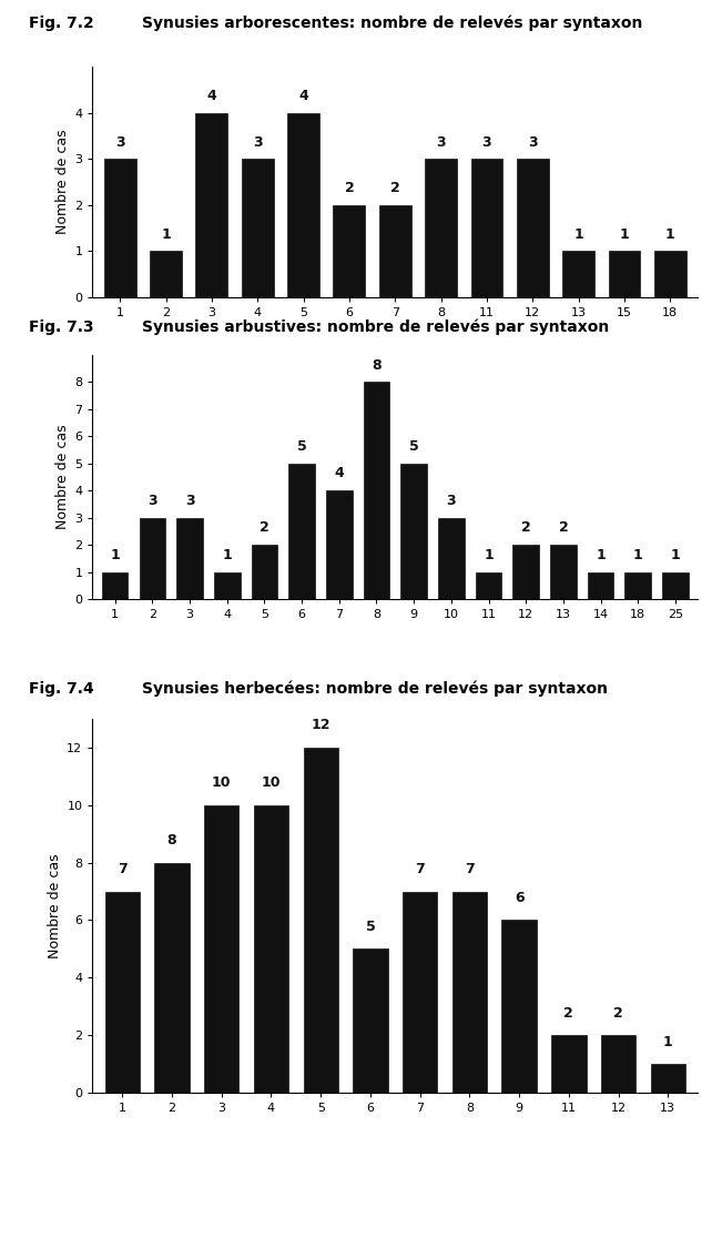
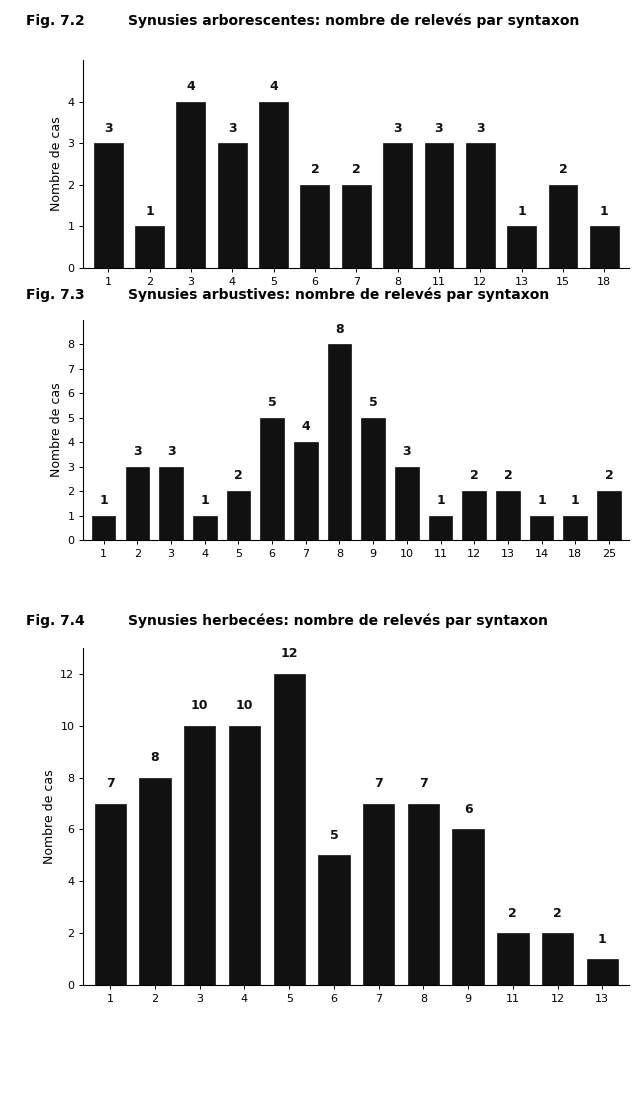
15: 1 -> 2
25: 1 -> 2
